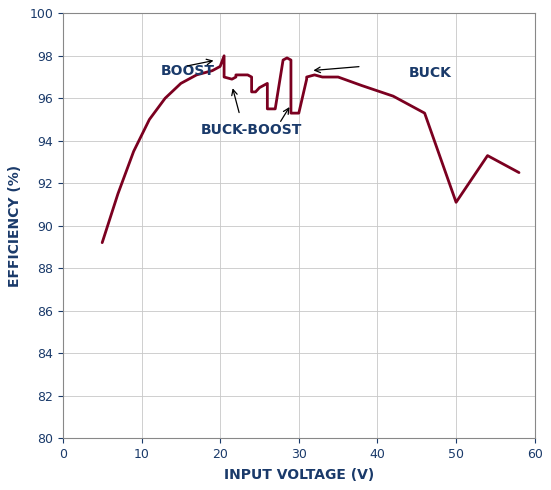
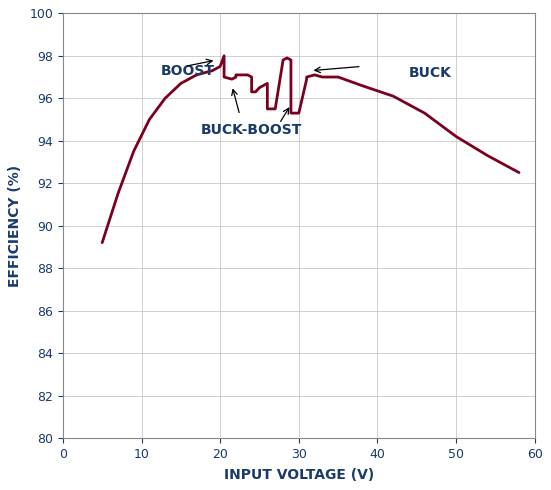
50: 91.1 -> 94.2
